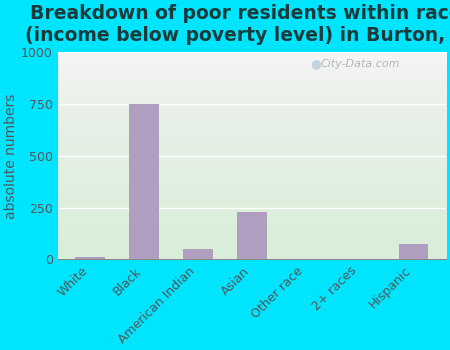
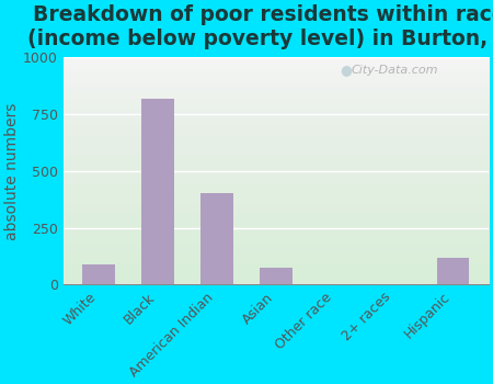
White: 10 -> 90
Black: 750 -> 820
American Indian: 50 -> 405
Asian: 230 -> 75
Hispanic: 75 -> 120
